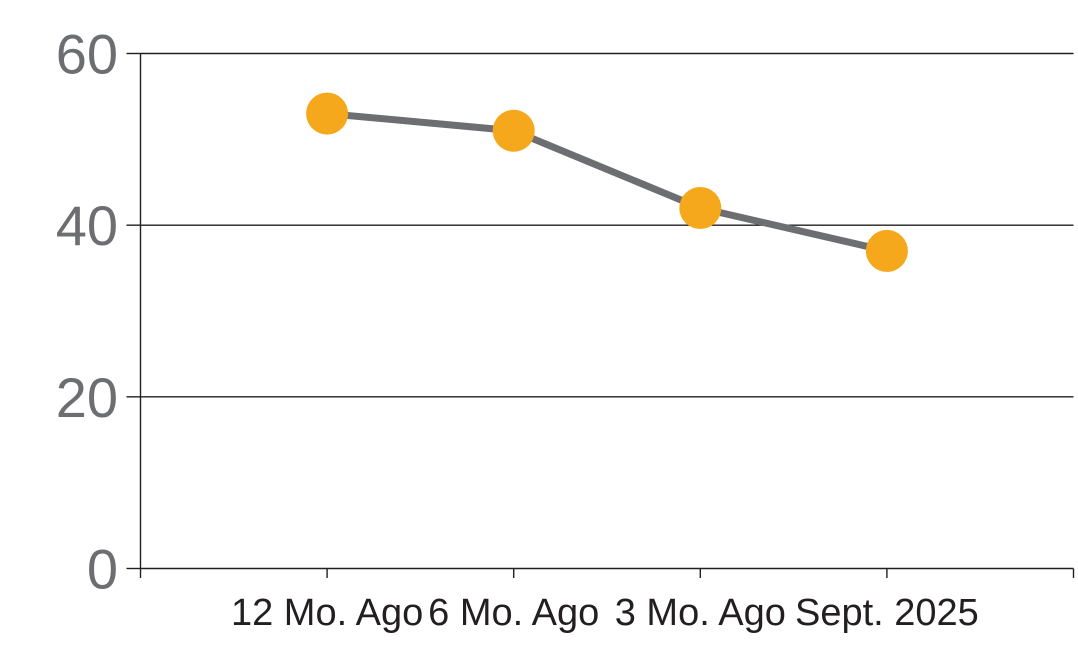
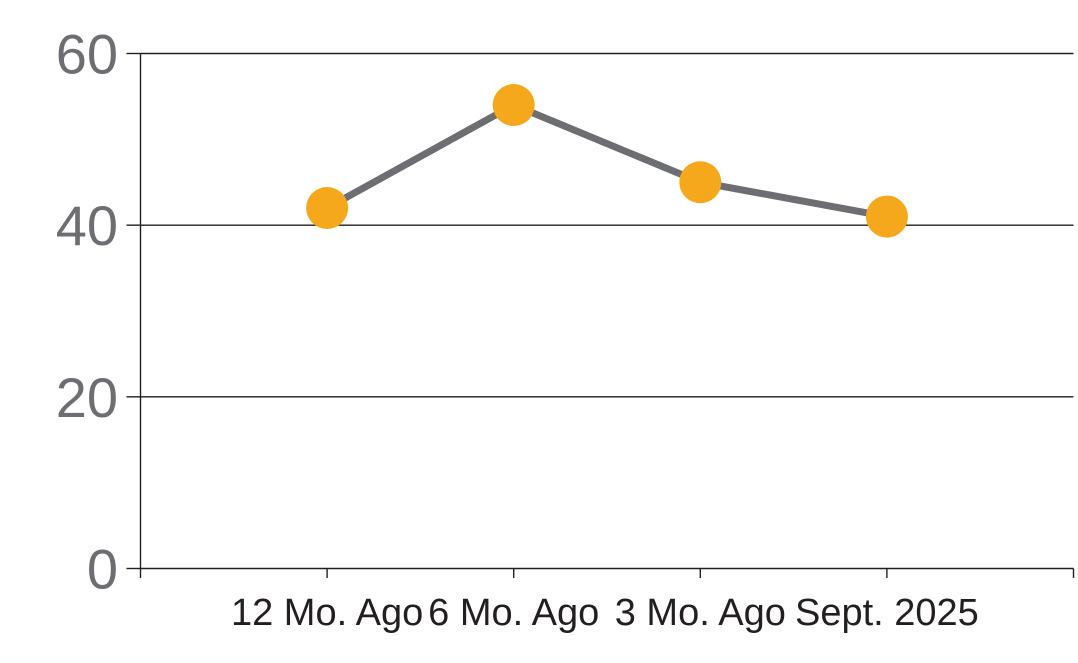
12 Mo. Ago: 53 -> 42
6 Mo. Ago: 51 -> 54
3 Mo. Ago: 42 -> 45
Sept. 2025: 37 -> 41
